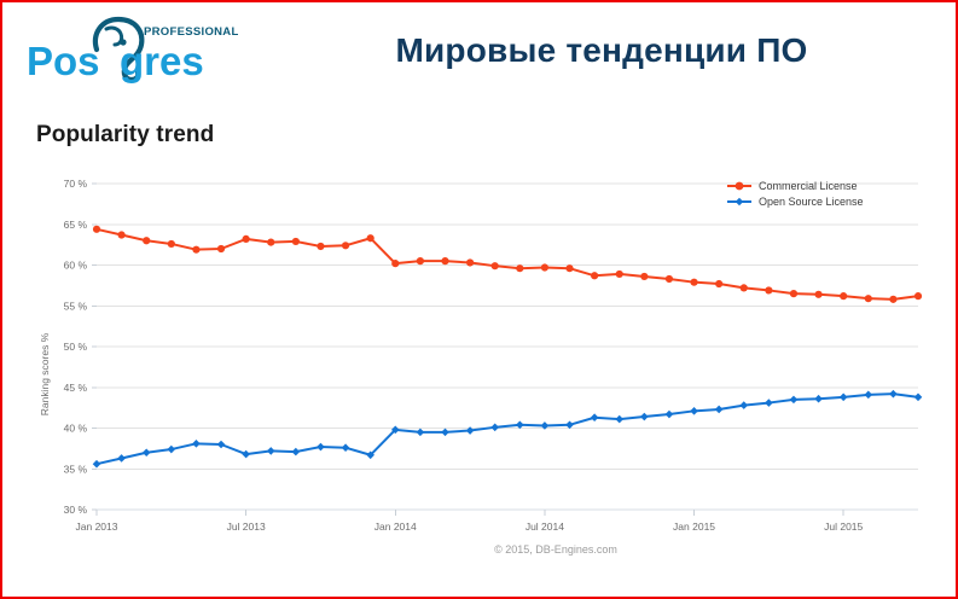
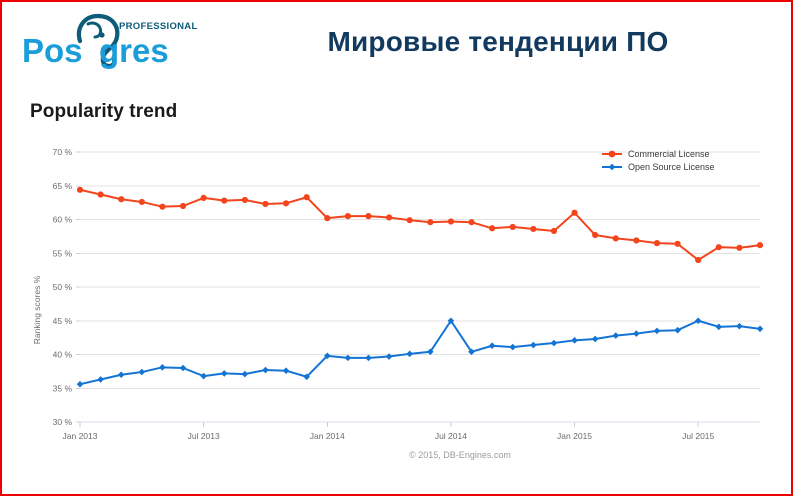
Open Source License/Jul 2014: 40% -> 45%
Commercial License/Jan 2015: 58% -> 61%
Commercial License/Jul 2015: 56% -> 54%
Open Source License/Jul 2015: 44% -> 45%
